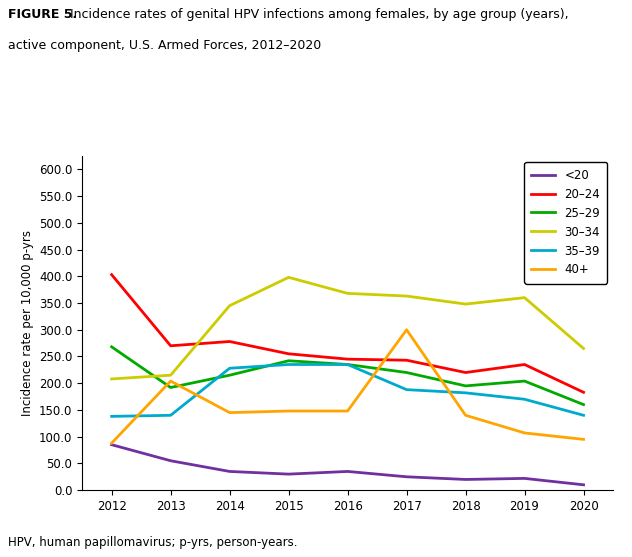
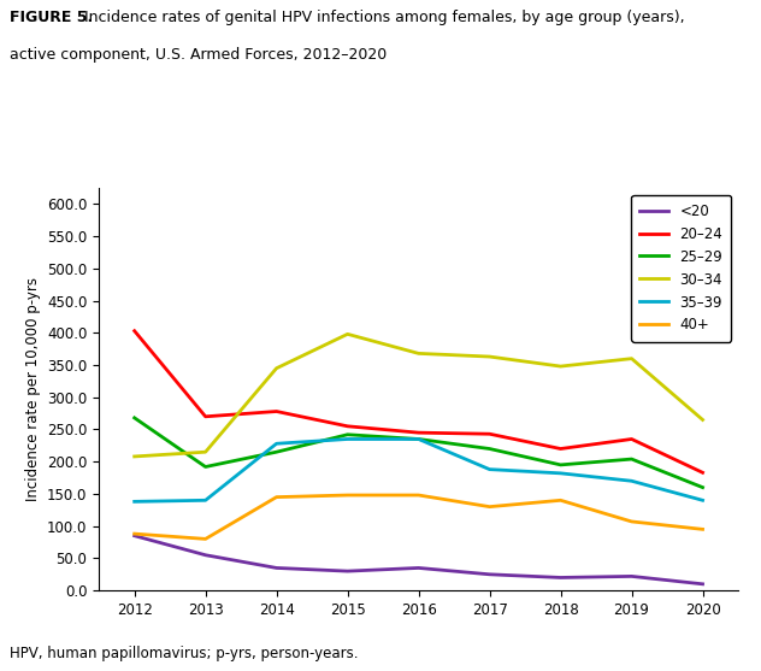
40+/2013: 204 -> 80
40+/2017: 300 -> 130
